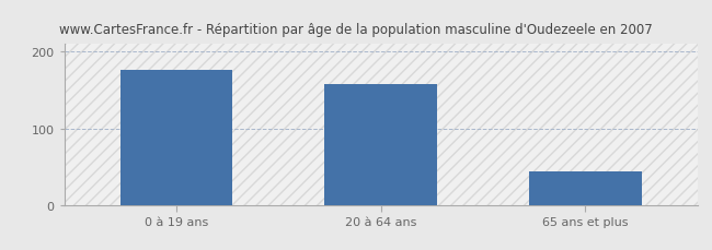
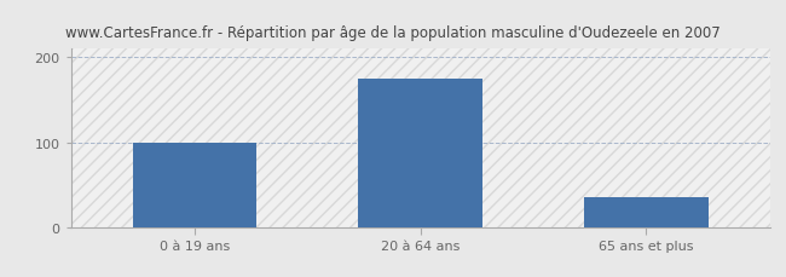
0 à 19 ans: 176 -> 100
20 à 64 ans: 158 -> 175
65 ans et plus: 44 -> 35
